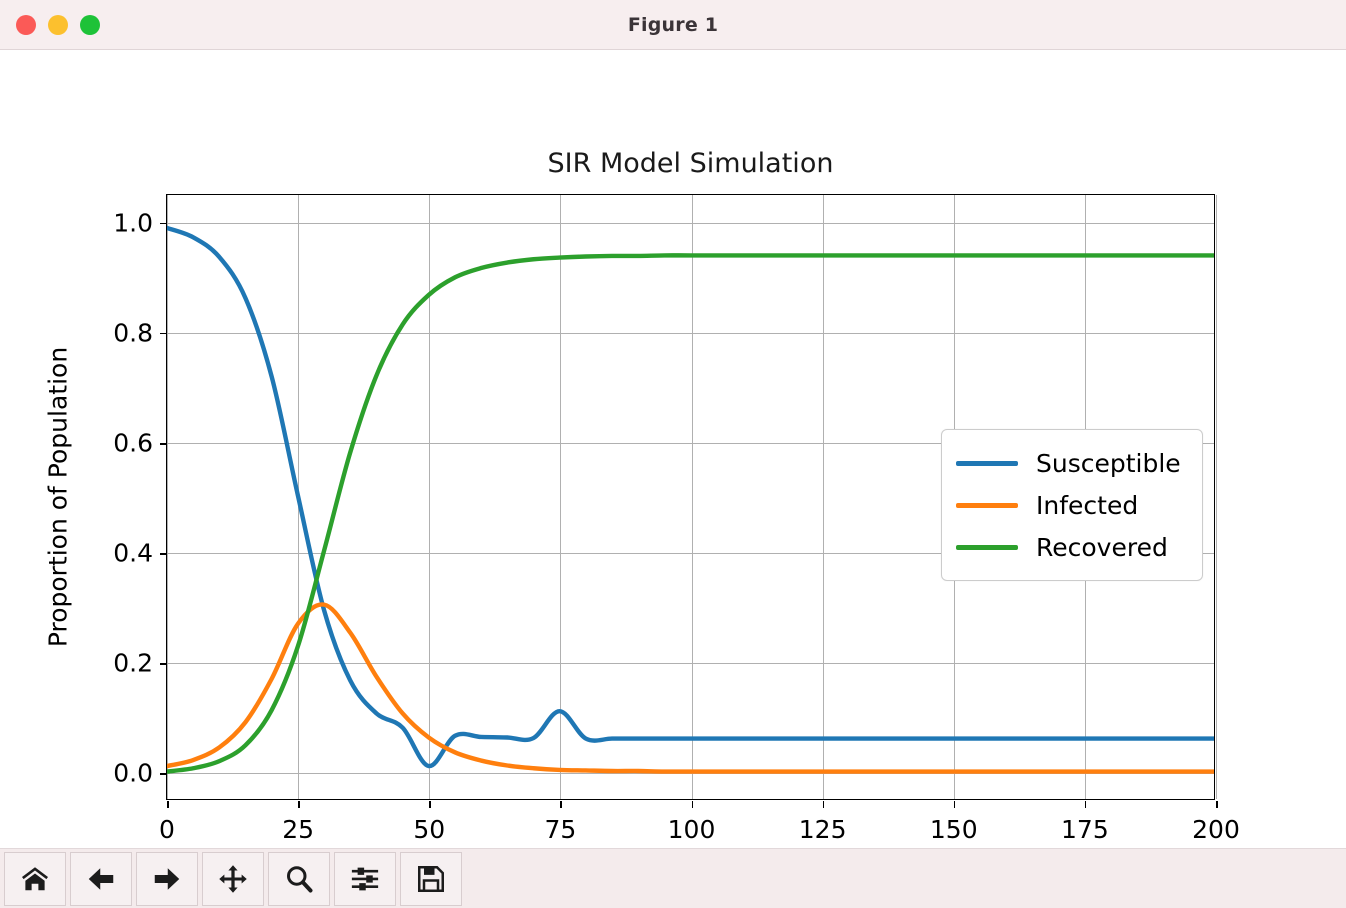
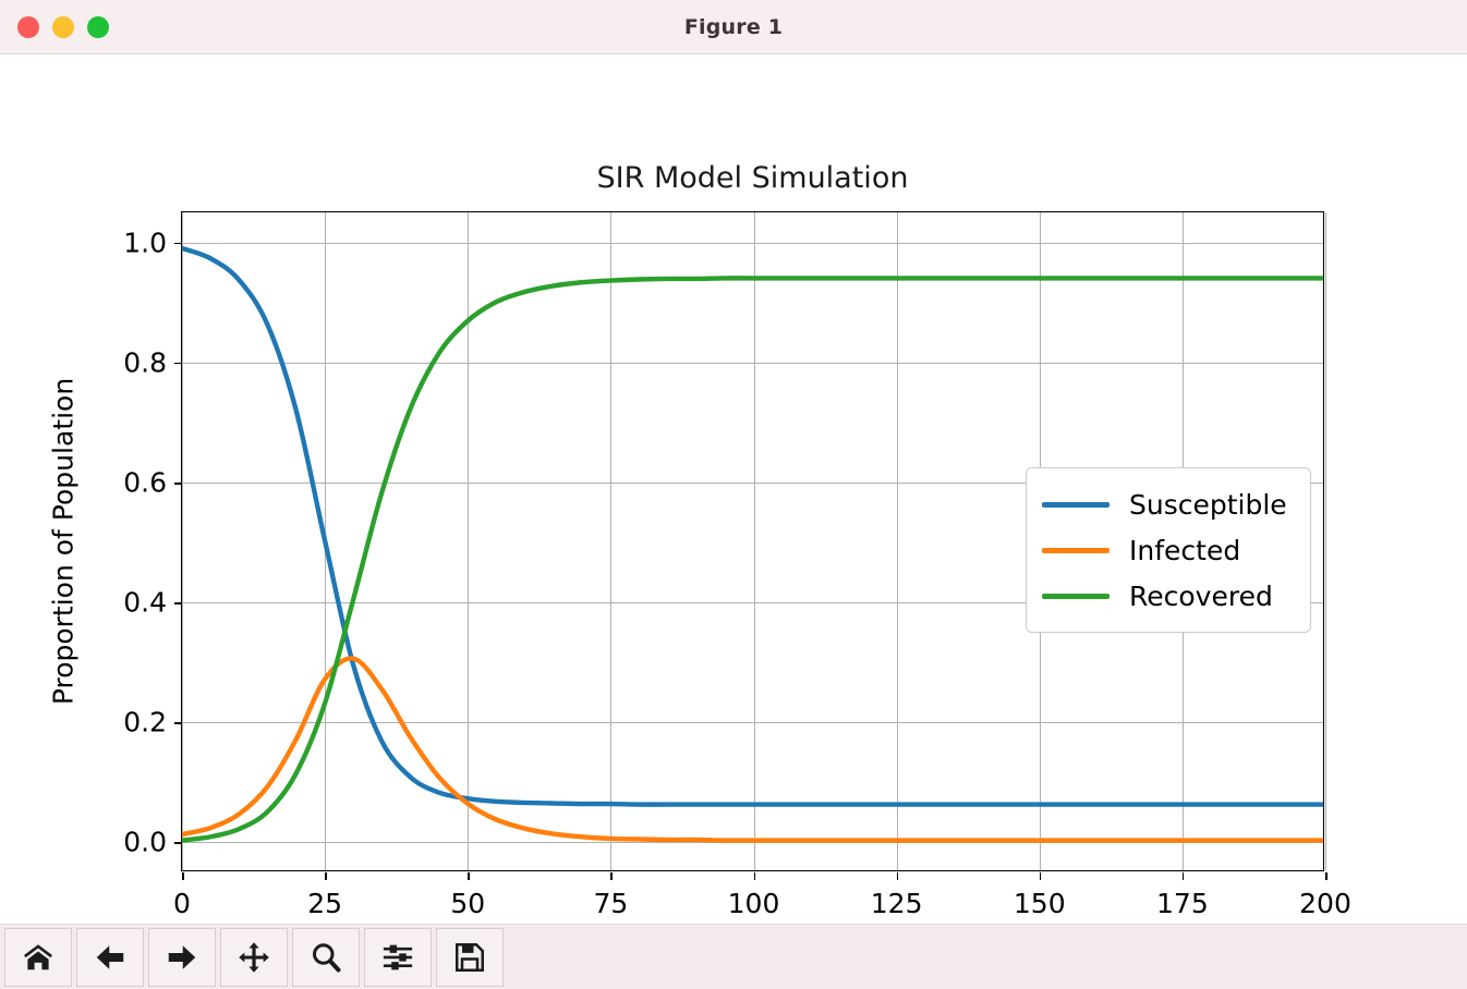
Susceptible/50: 0.01 -> 0.07
Susceptible/75: 0.11 -> 0.06
